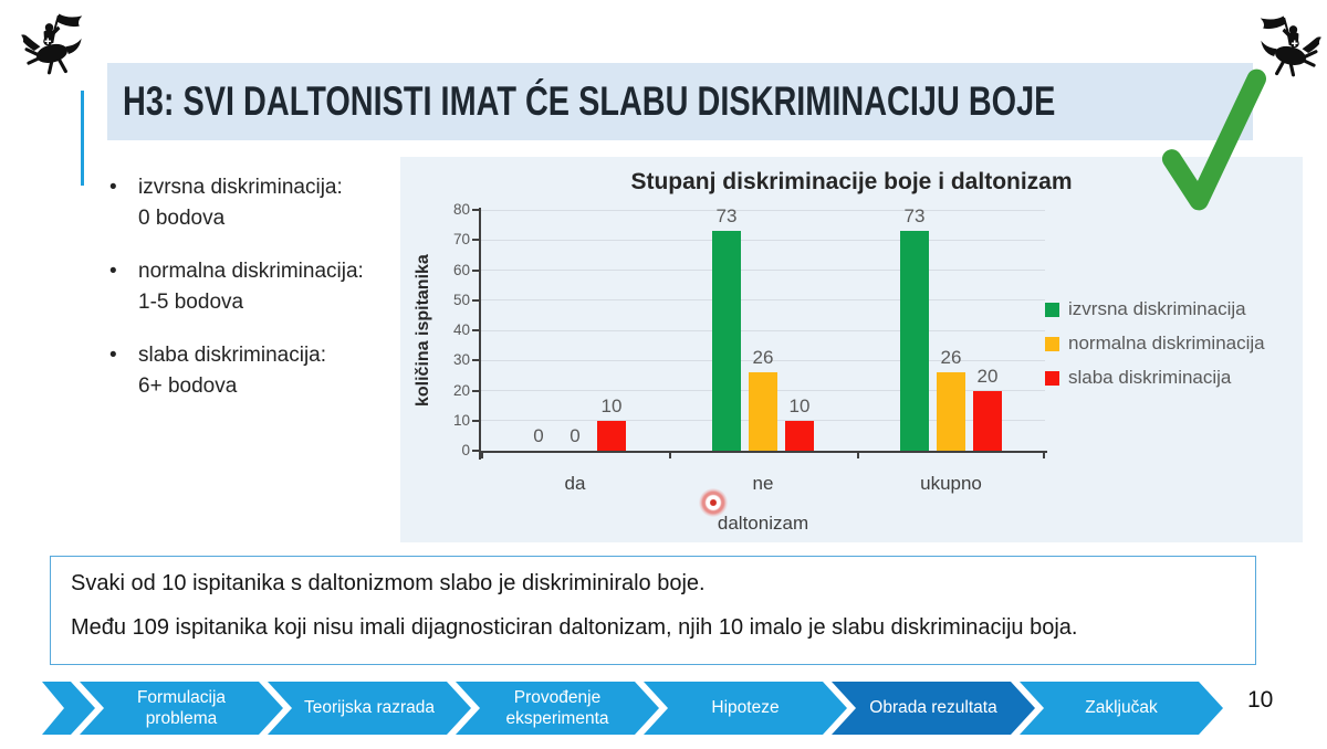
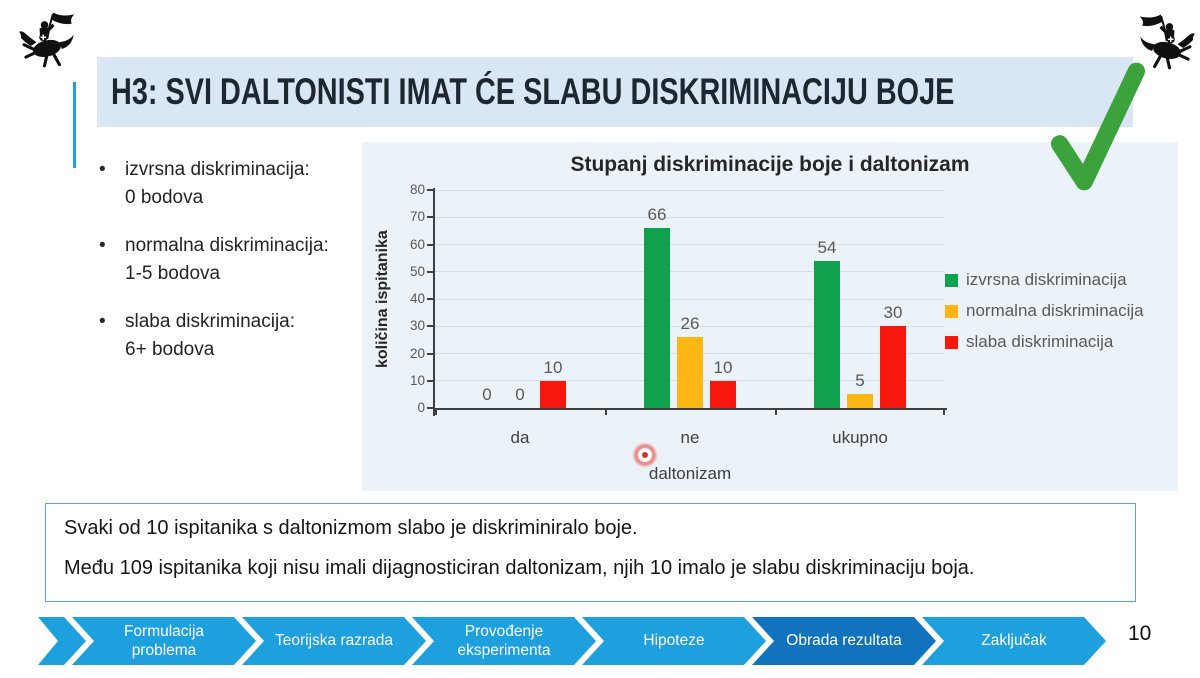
izvrsna diskriminacija/ne: 73 -> 66
izvrsna diskriminacija/ukupno: 73 -> 54
normalna diskriminacija/ukupno: 26 -> 5
slaba diskriminacija/ukupno: 20 -> 30
